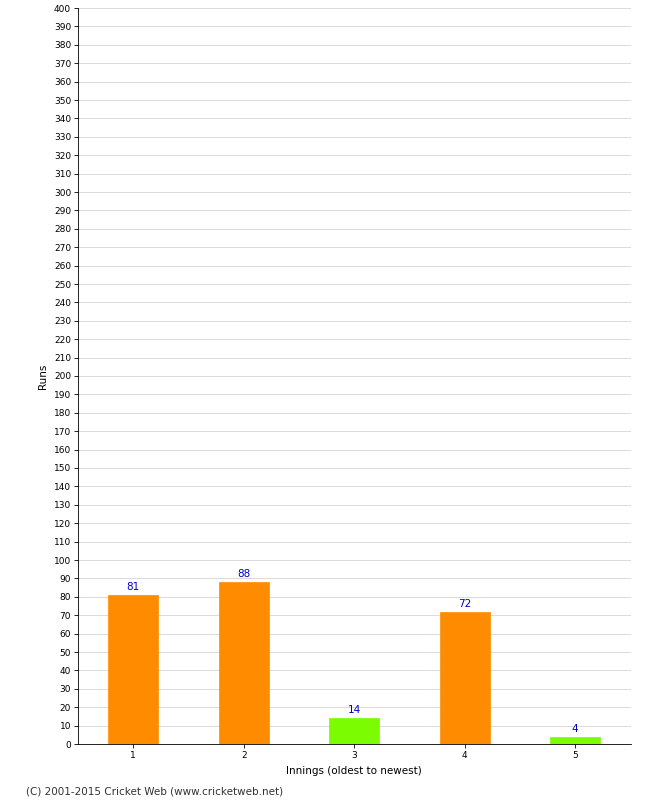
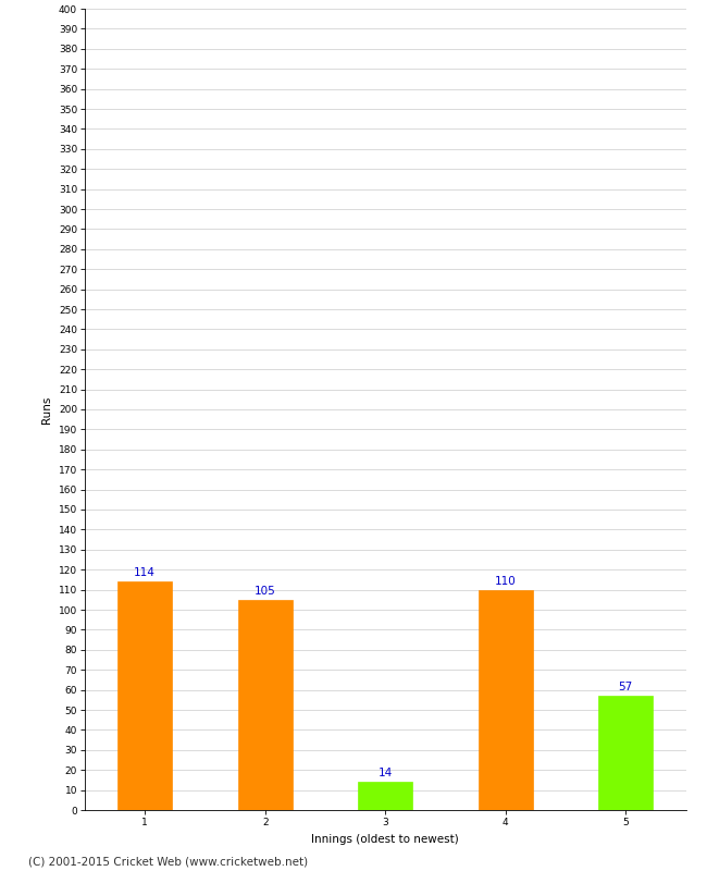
1: 81 -> 114
2: 88 -> 105
4: 72 -> 110
5: 4 -> 57
